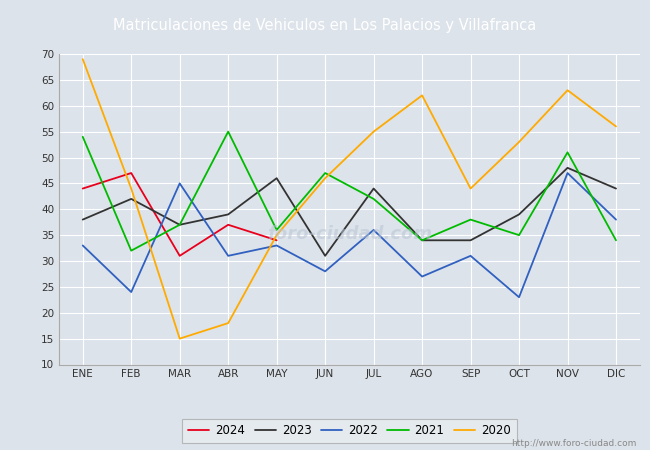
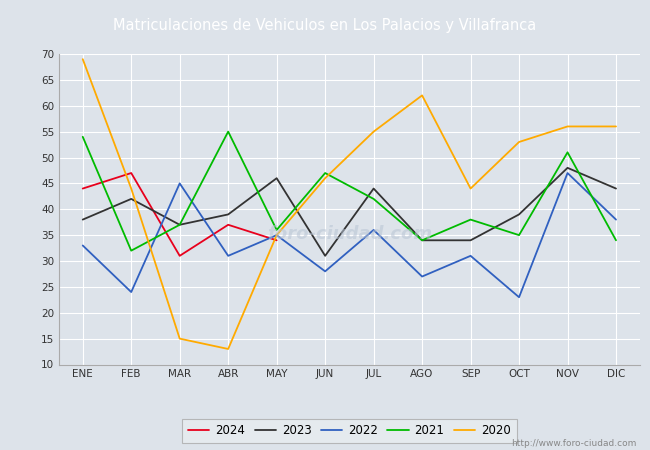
2020/ABR: 18 -> 13
2022/MAY: 33 -> 35
2020/NOV: 63 -> 56
